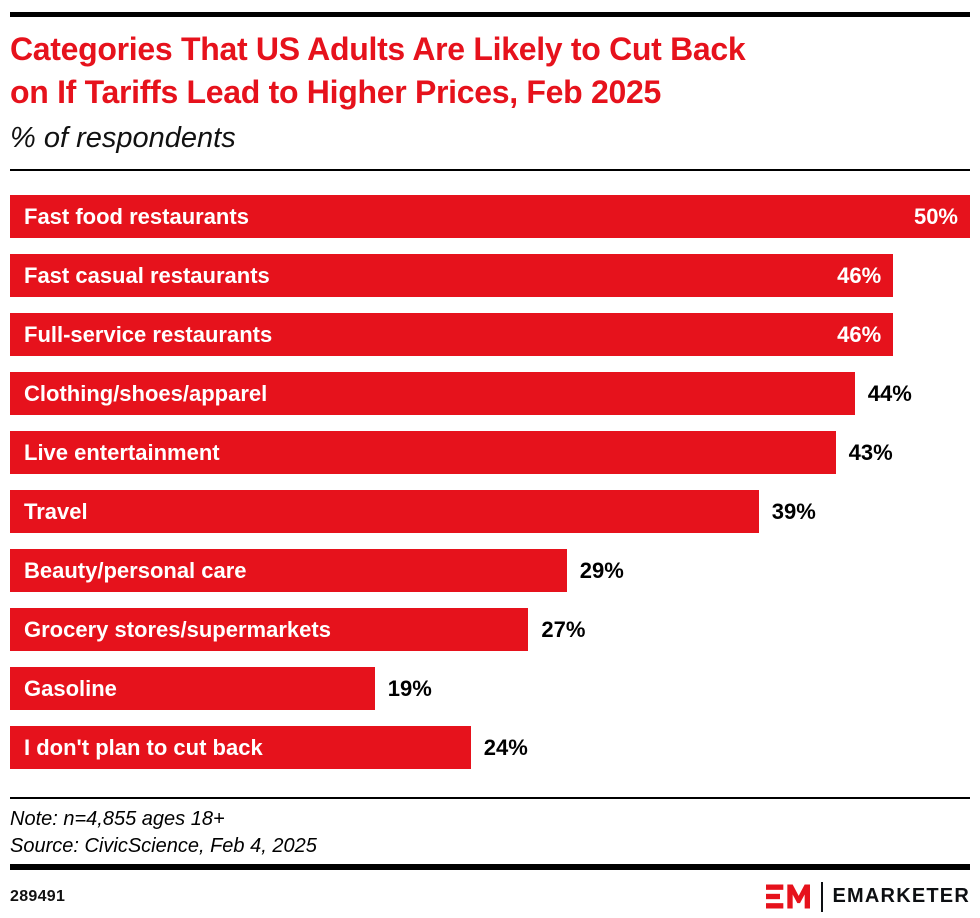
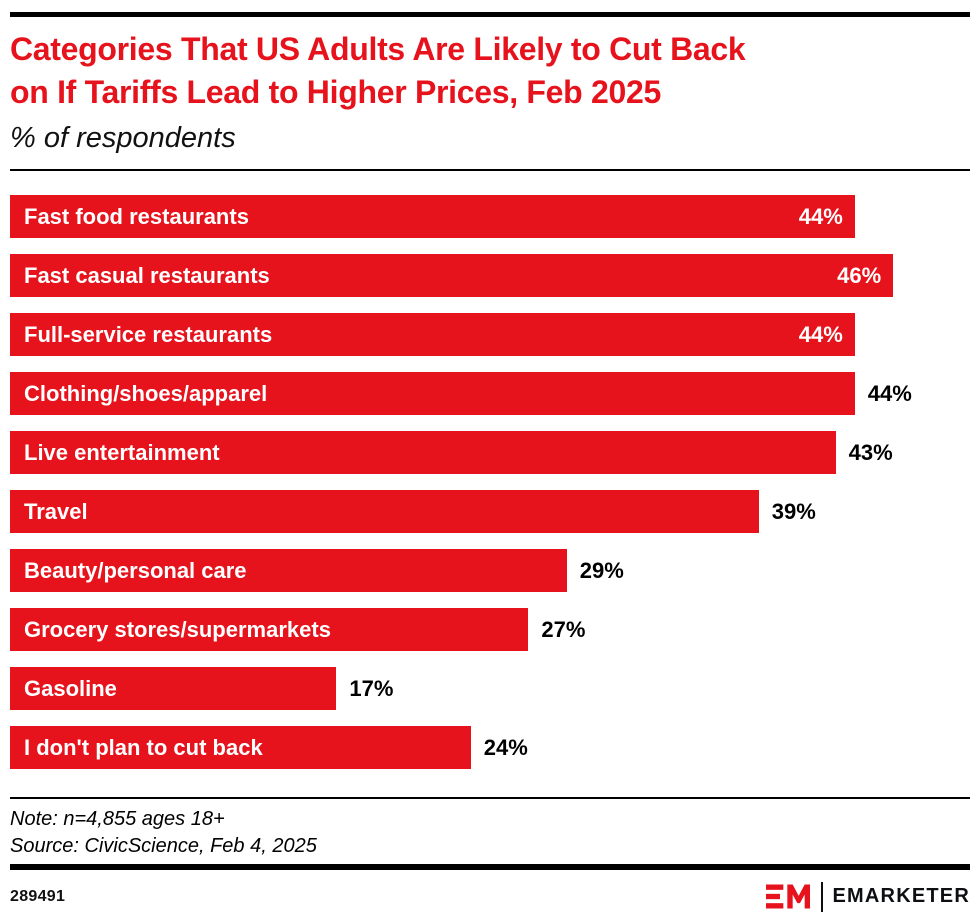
Fast food restaurants: 50% -> 44%
Full-service restaurants: 46% -> 44%
Gasoline: 19% -> 17%
